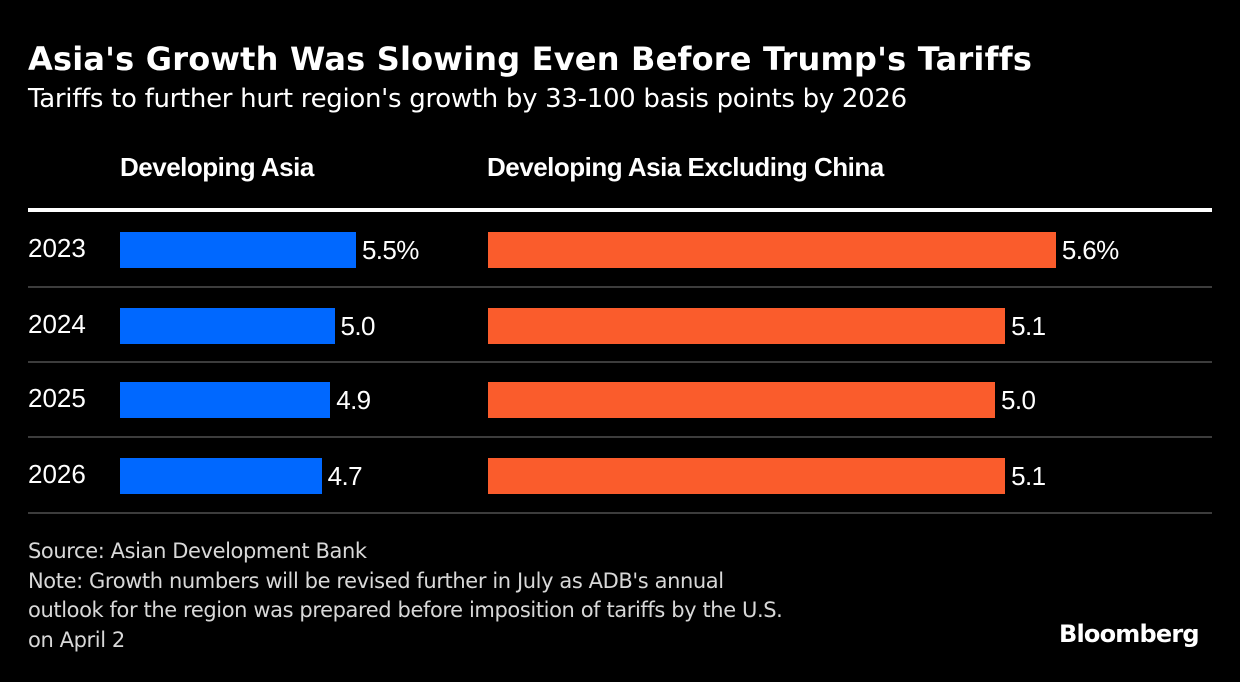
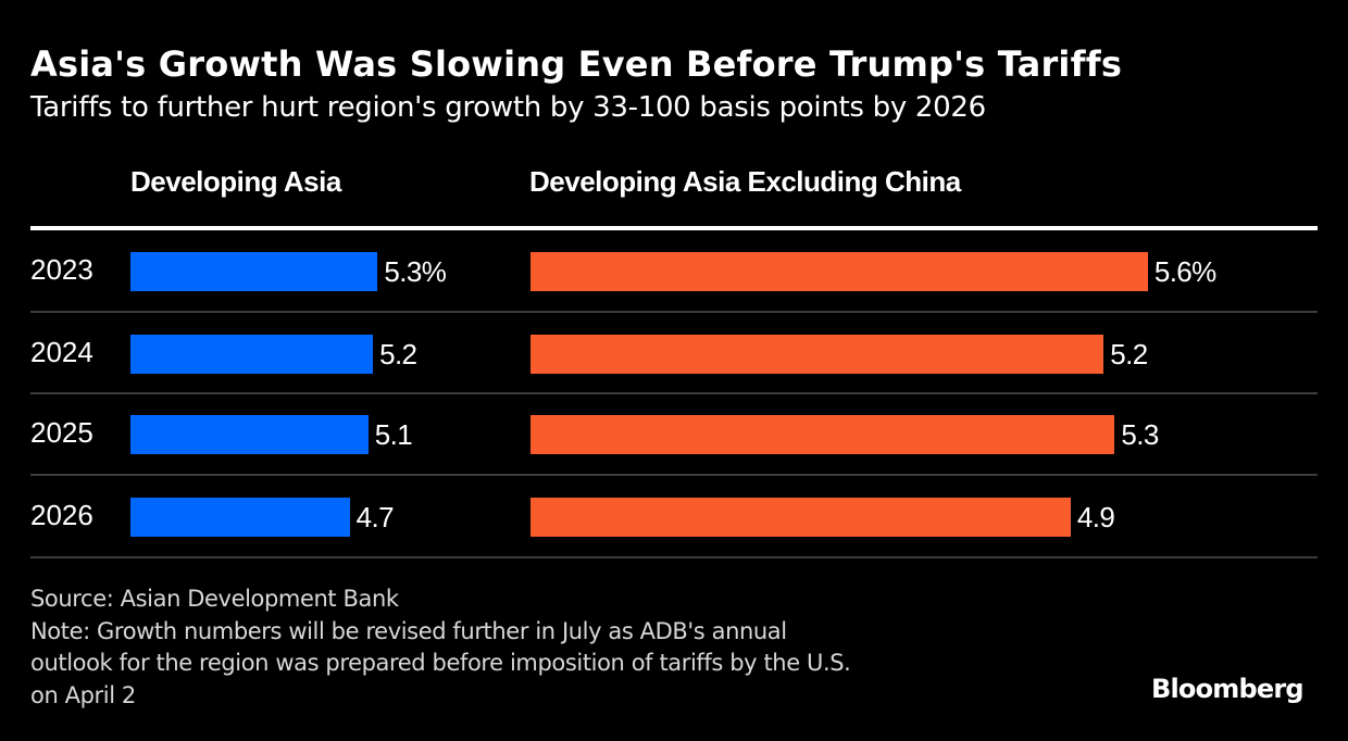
Developing Asia/2023: 5.5% -> 5.3%
Developing Asia/2024: 5.0 -> 5.2
Developing Asia Excluding China/2024: 5.1 -> 5.2
Developing Asia/2025: 4.9 -> 5.1
Developing Asia Excluding China/2025: 5.0 -> 5.3
Developing Asia Excluding China/2026: 5.1 -> 4.9
